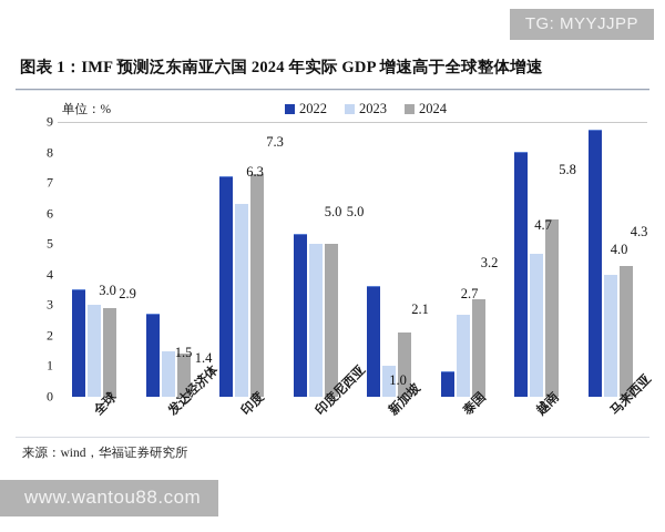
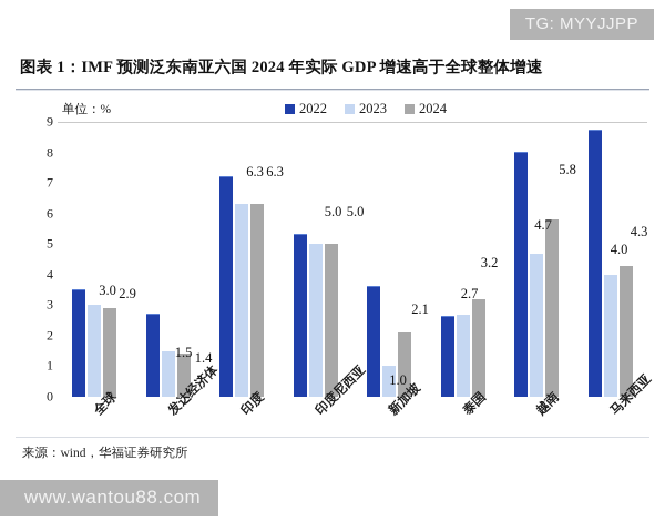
2024/印度: 7.3 -> 6.3
2022/泰国: 0.8 -> 2.6
